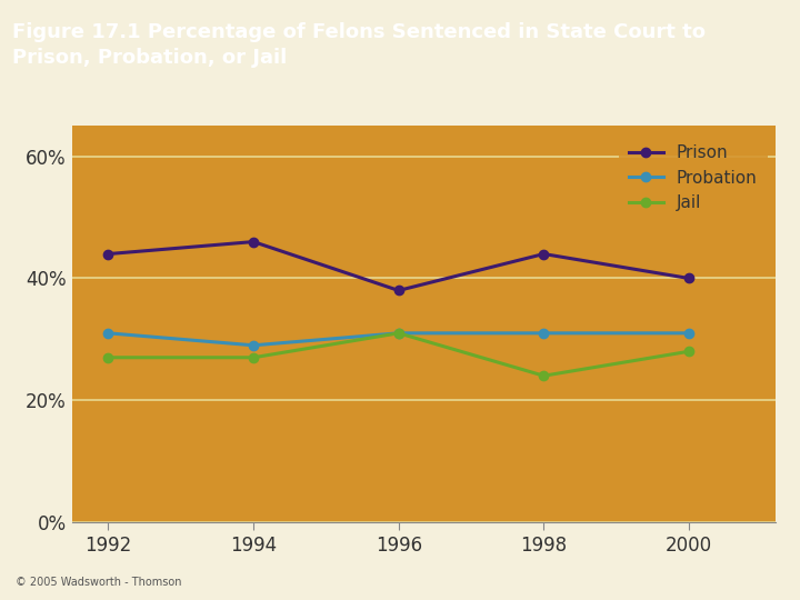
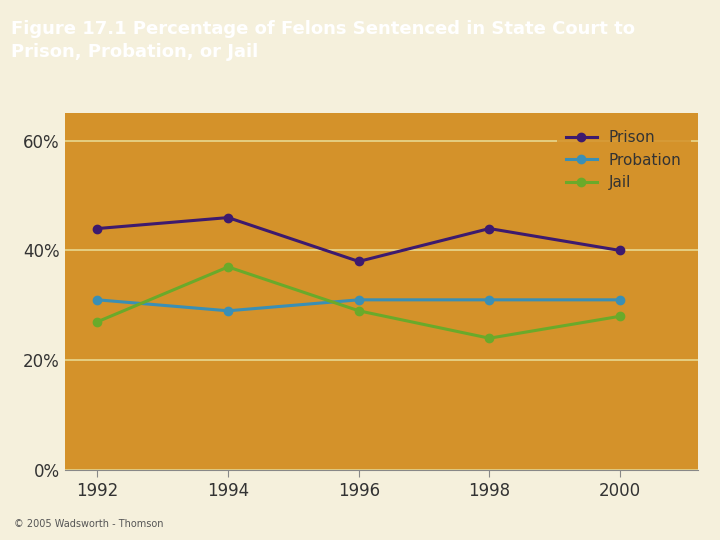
Jail/1994: 27% -> 37%
Jail/1996: 31% -> 29%
